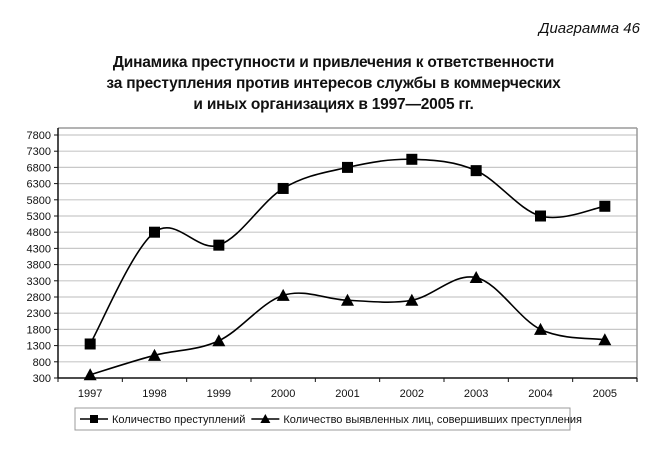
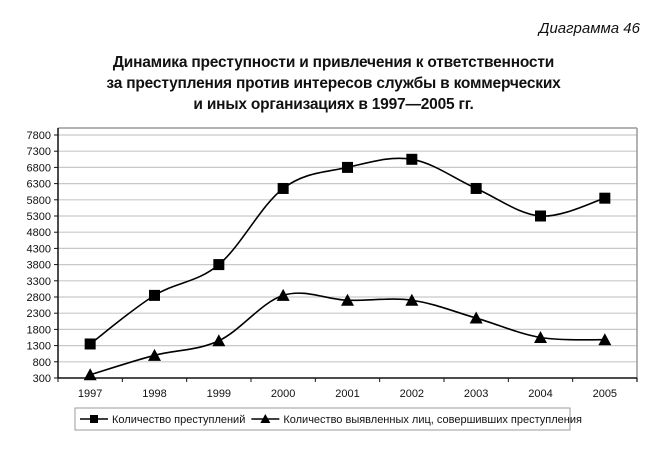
Количество преступлений/1998: 4800 -> 2800
Количество преступлений/1999: 4400 -> 3800
Количество преступлений/2003: 6700 -> 6200
Количество выявленных лиц, совершивших преступления/2003: 3400 -> 2200
Количество выявленных лиц, совершивших преступления/2004: 1800 -> 1600
Количество преступлений/2005: 5600 -> 5800
